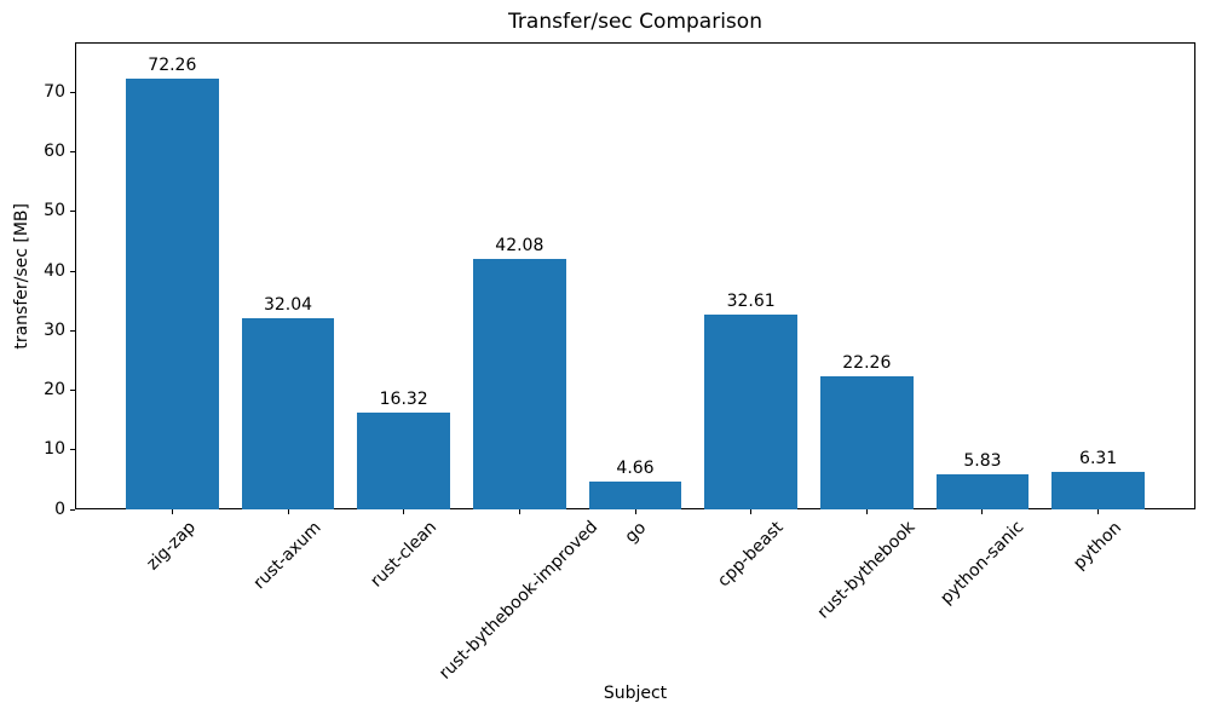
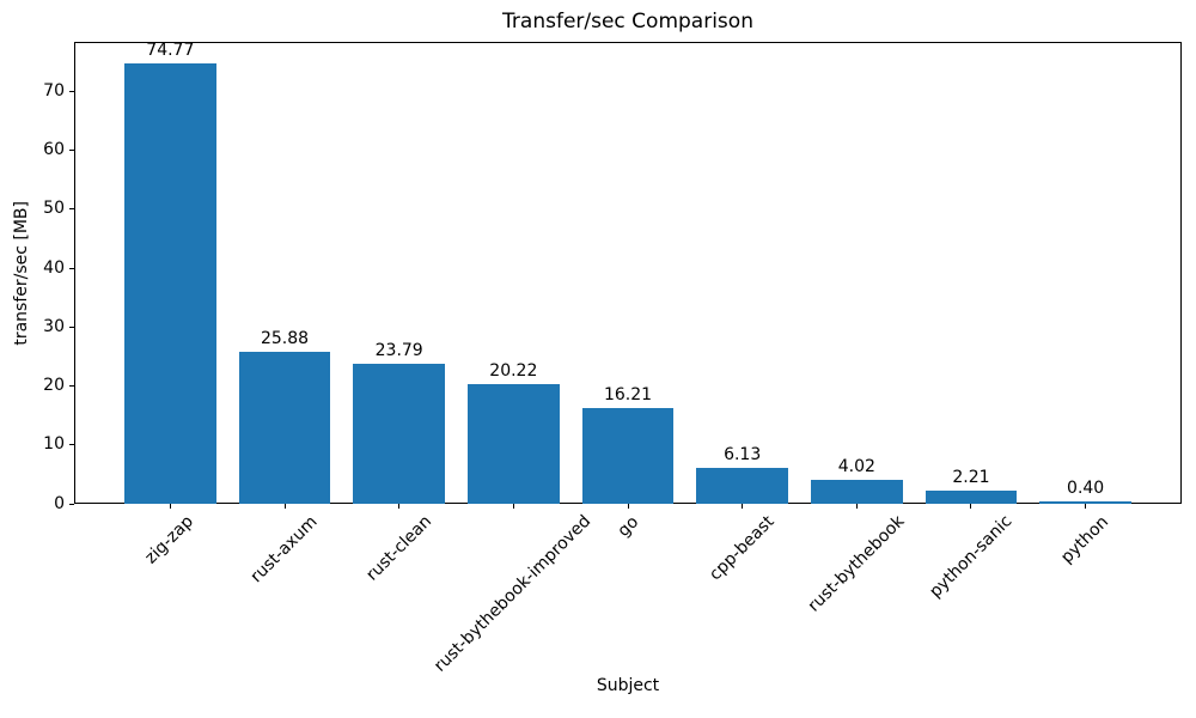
zig-zap: 72.26 -> 74.77
rust-axum: 32.04 -> 25.88
rust-clean: 16.32 -> 23.79
rust-bythebook-improved: 42.08 -> 20.22
go: 4.66 -> 16.21
cpp-beast: 32.61 -> 6.13
rust-bythebook: 22.26 -> 4.02
python-sanic: 5.83 -> 2.21
python: 6.31 -> 0.40
